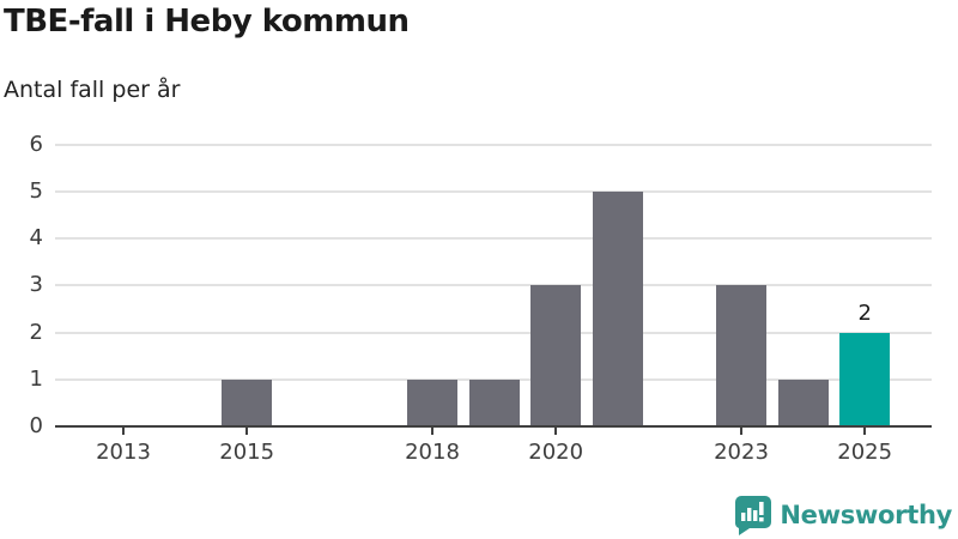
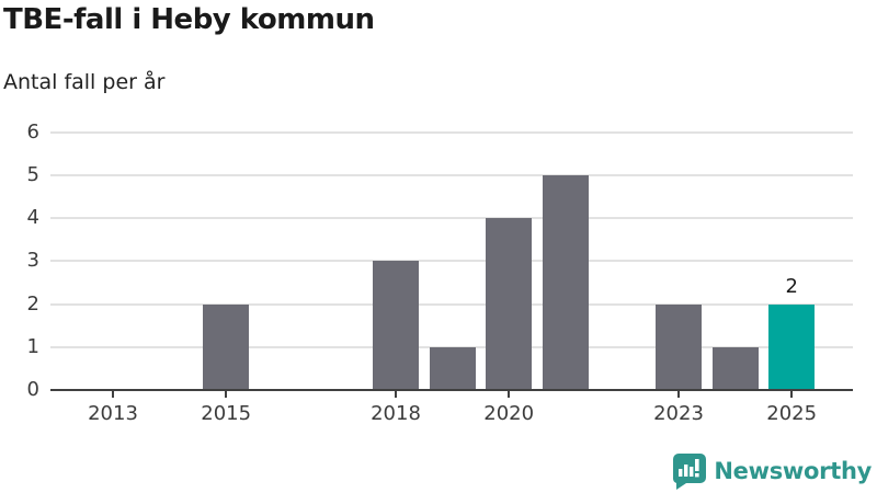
2015: 1 -> 2
2018: 1 -> 3
2020: 3 -> 4
2023: 3 -> 2
